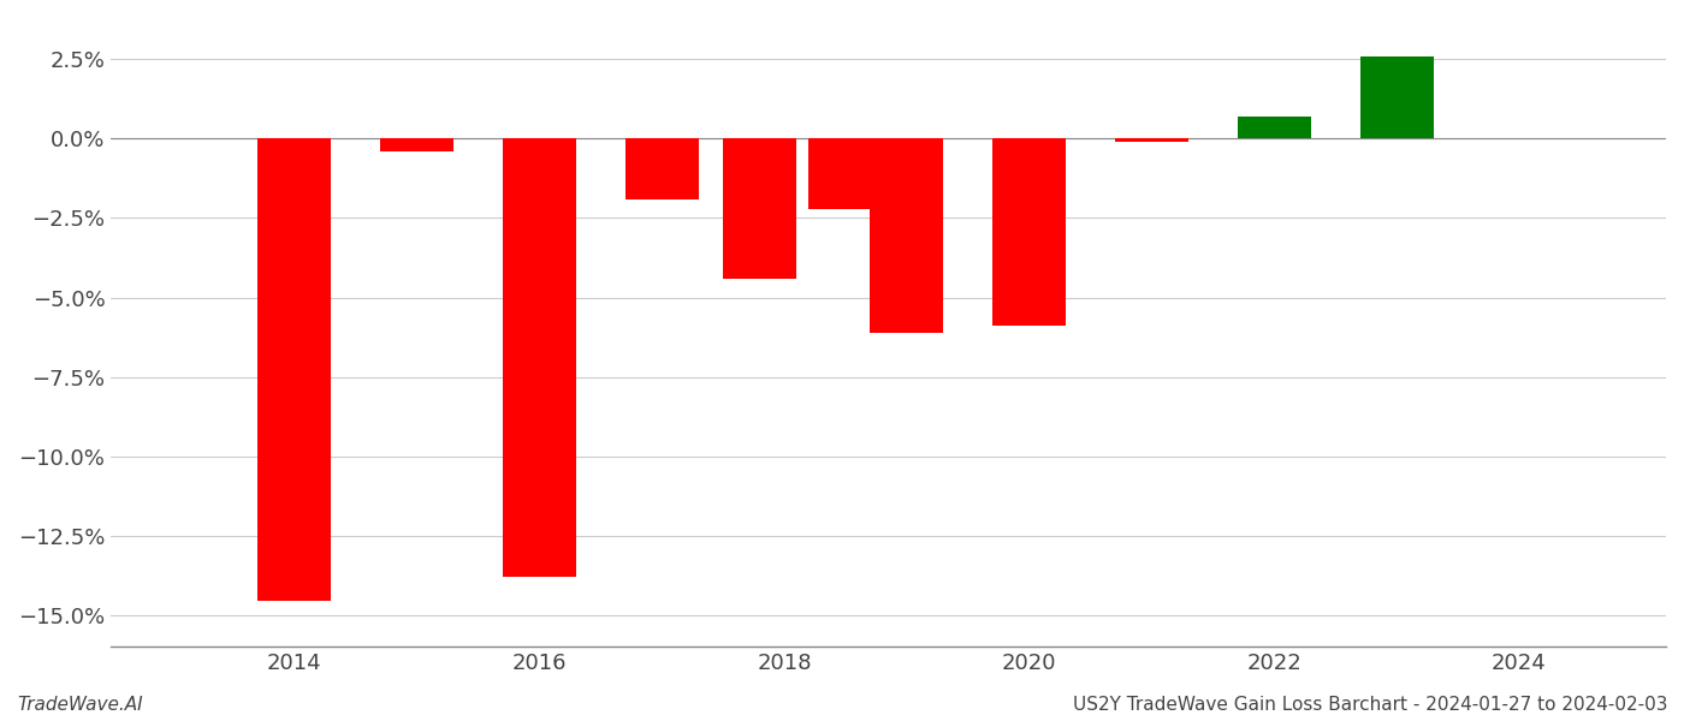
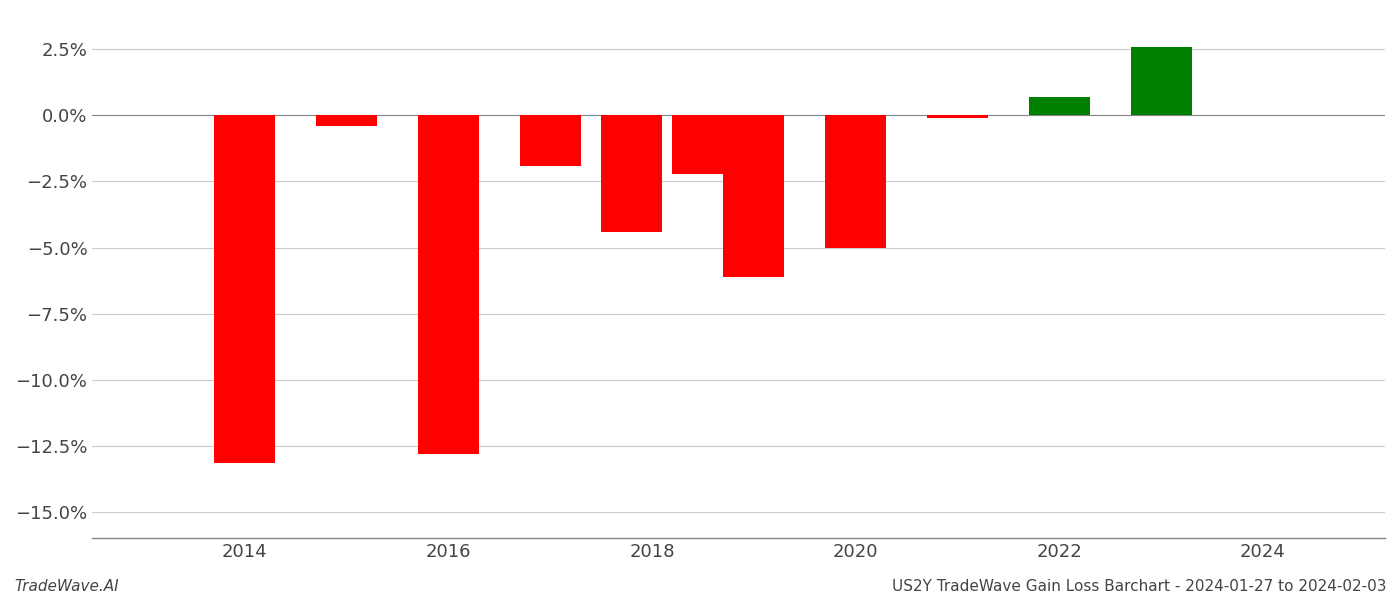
2014: -14.55% -> -13.15%
2016: -13.80% -> -12.80%
2020: -5.90% -> -5.00%
